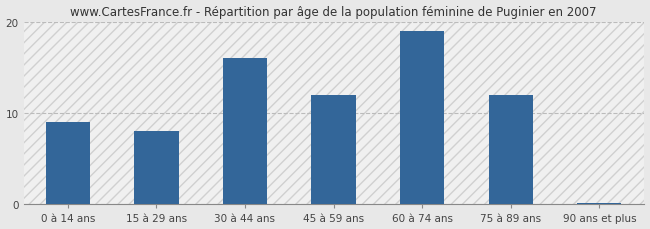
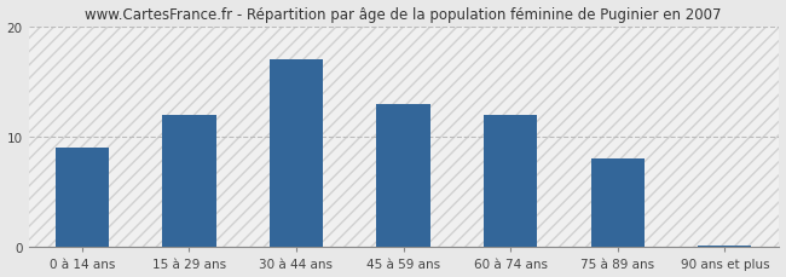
15 à 29 ans: 8.0 -> 12.0
30 à 44 ans: 16.0 -> 17.0
45 à 59 ans: 12.0 -> 13.0
60 à 74 ans: 19.0 -> 12.0
75 à 89 ans: 12.0 -> 8.0
